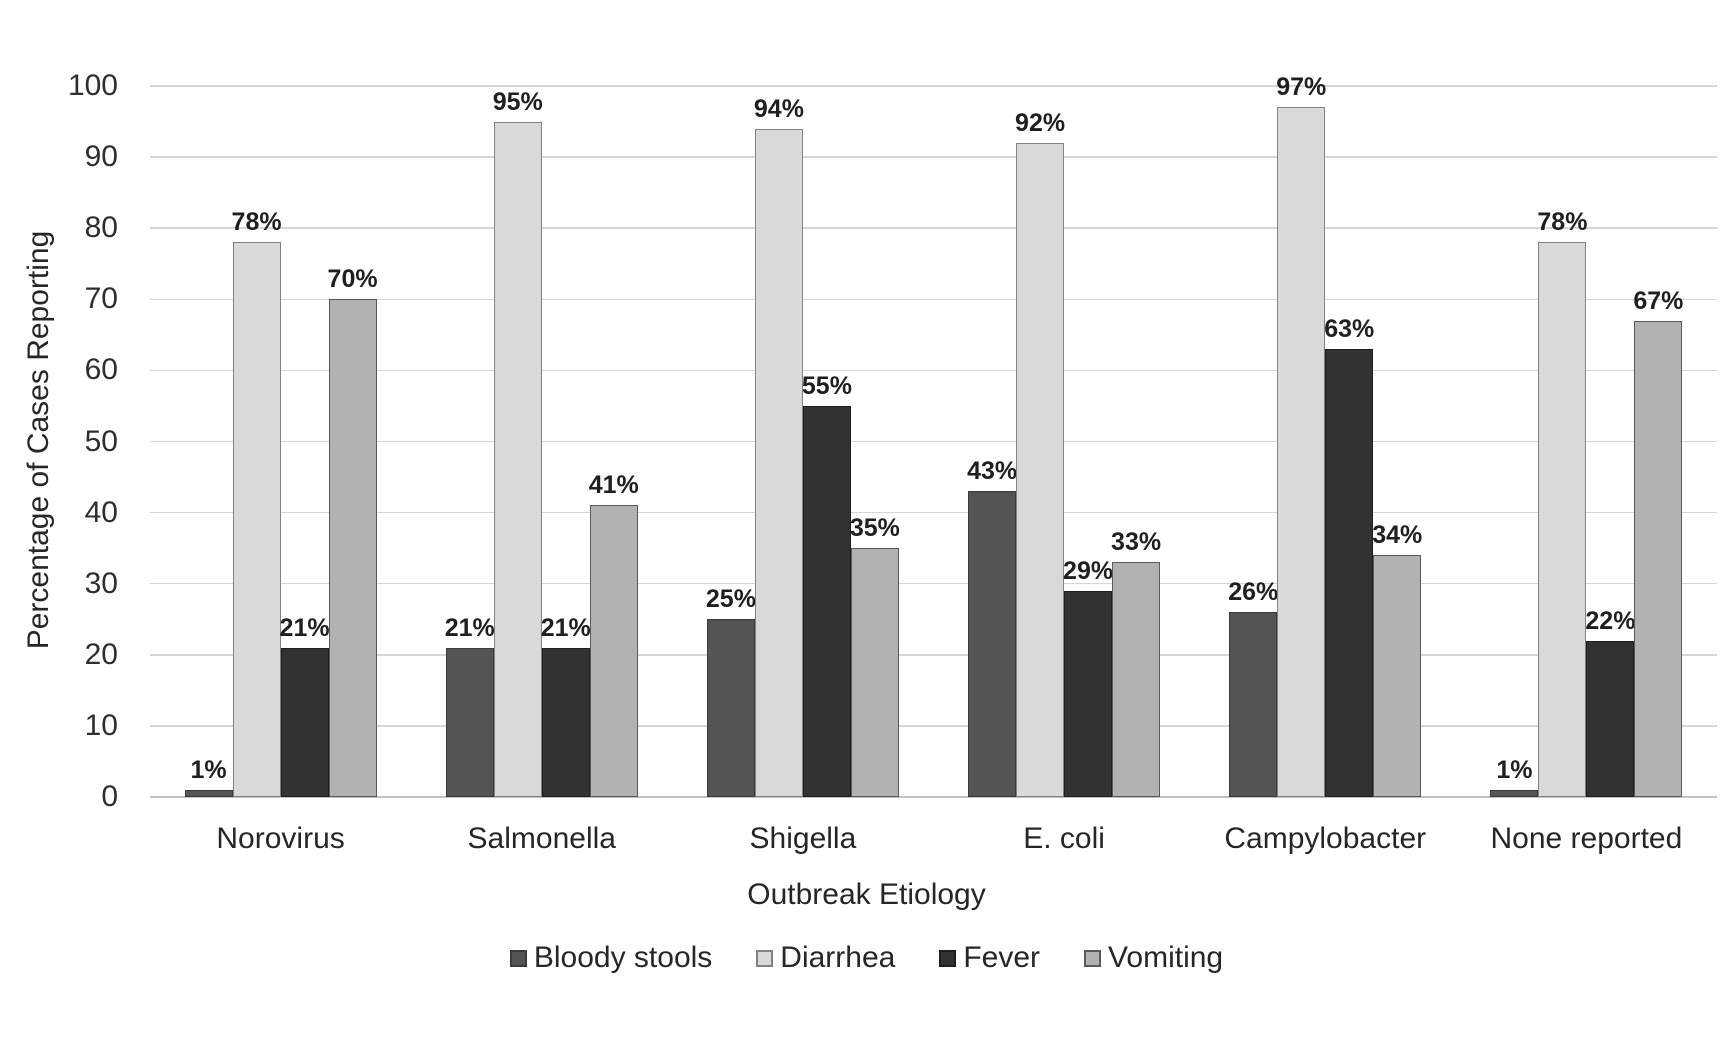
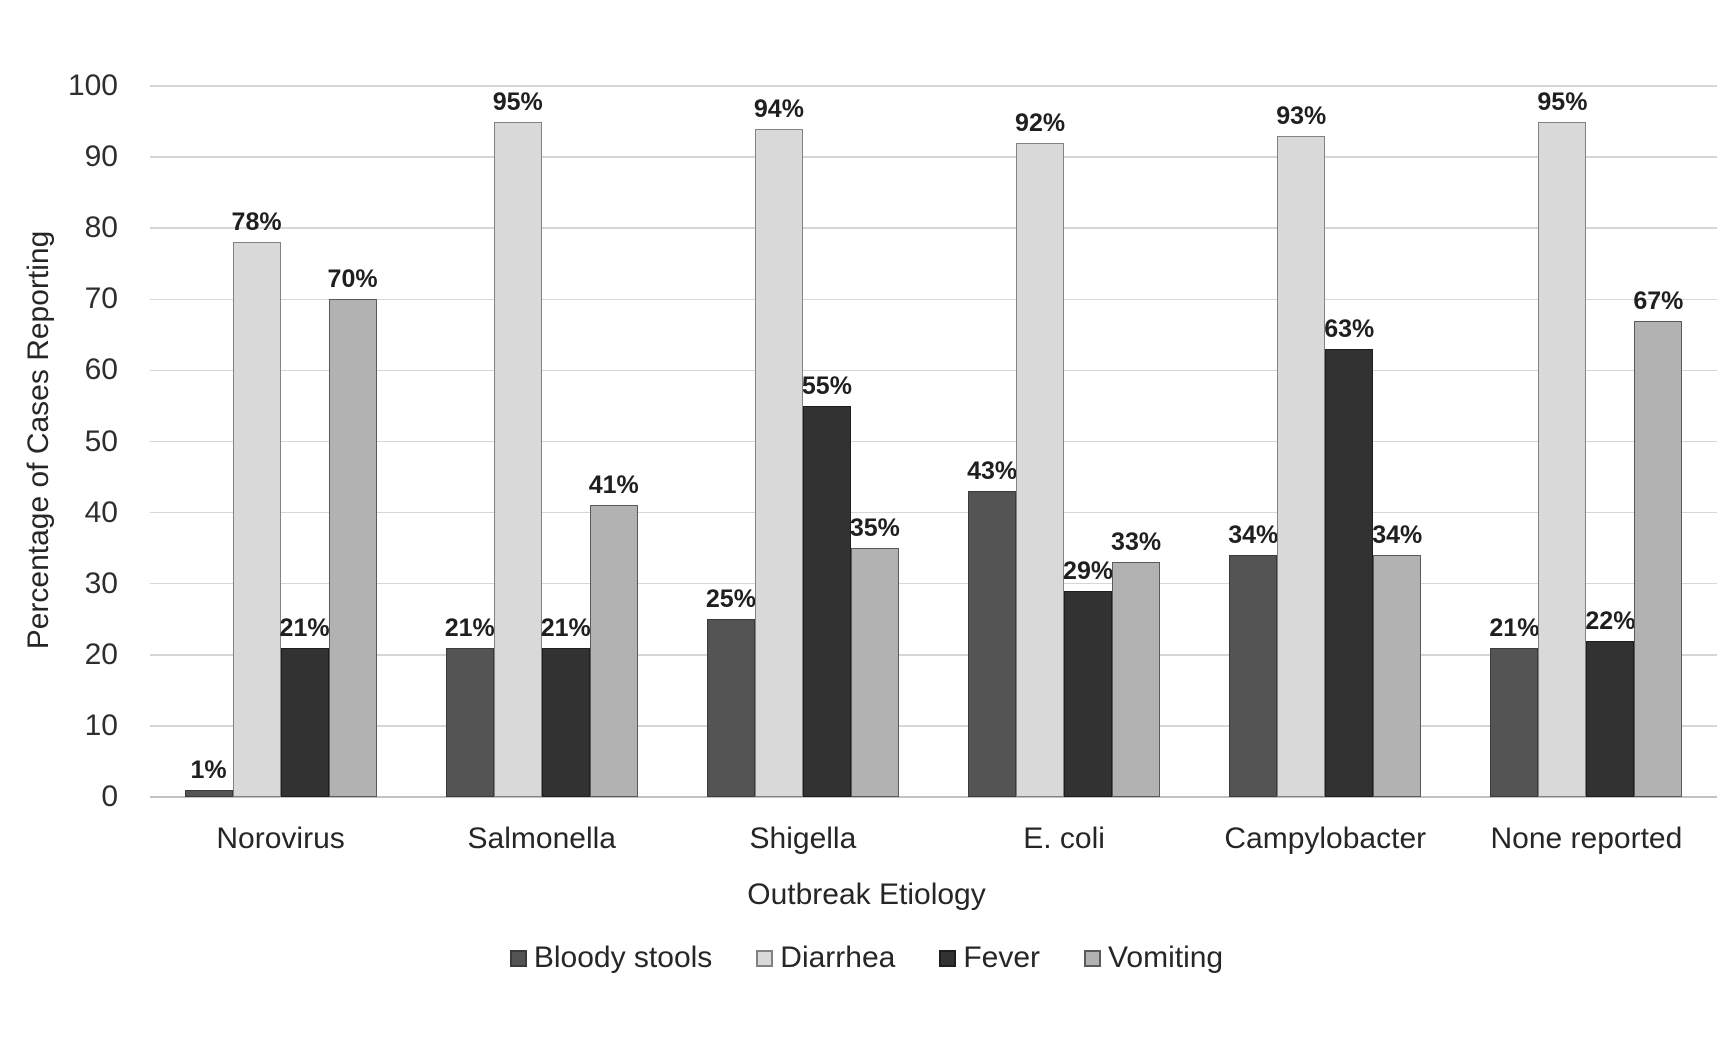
Bloody stools/Campylobacter: 26% -> 34%
Diarrhea/Campylobacter: 97% -> 93%
Bloody stools/None reported: 1% -> 21%
Diarrhea/None reported: 78% -> 95%
